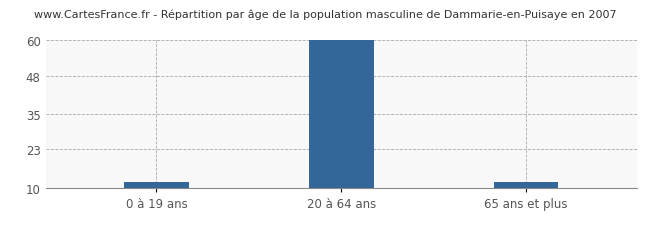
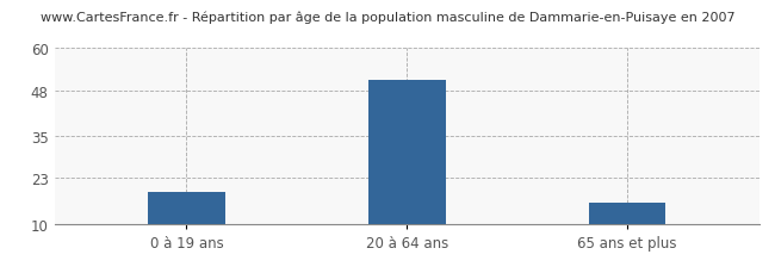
0 à 19 ans: 12 -> 19
20 à 64 ans: 60 -> 51
65 ans et plus: 12 -> 16
